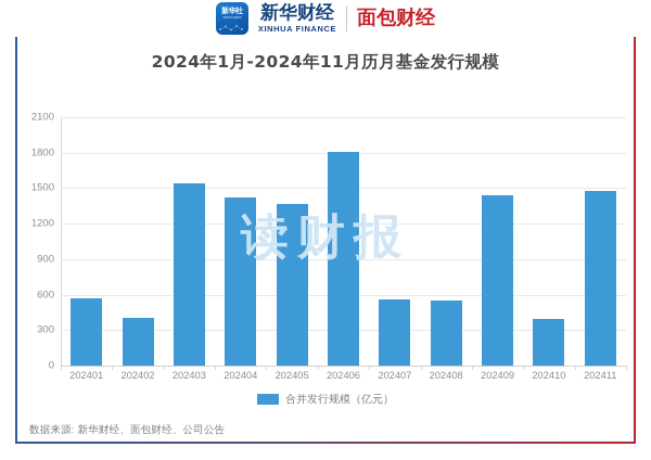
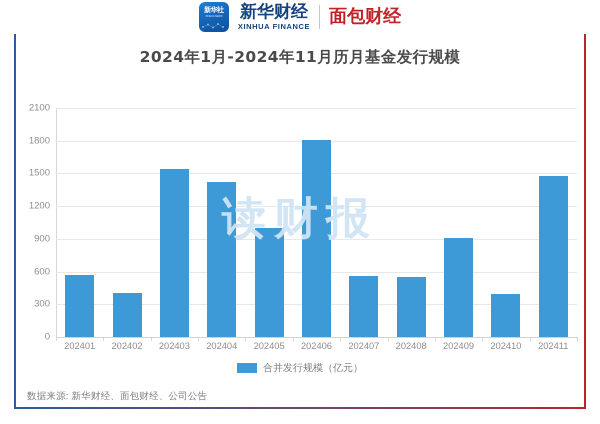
202405: 1370 -> 1000
202409: 1440 -> 900
